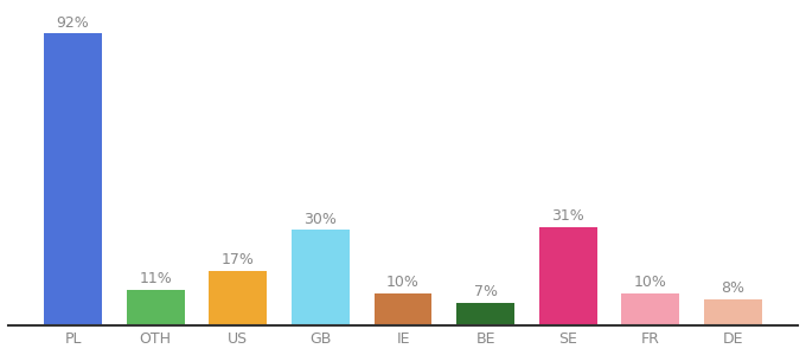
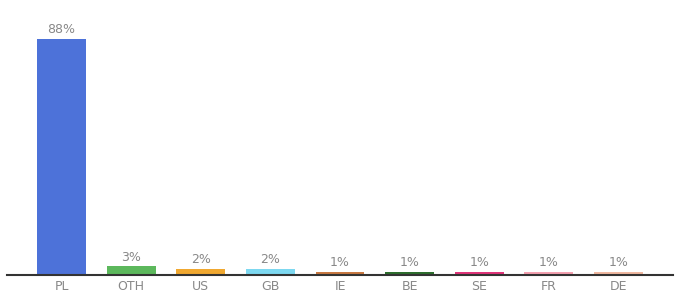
PL: 92% -> 88%
OTH: 11% -> 3%
US: 17% -> 2%
GB: 30% -> 2%
IE: 10% -> 1%
BE: 7% -> 1%
SE: 31% -> 1%
FR: 10% -> 1%
DE: 8% -> 1%
